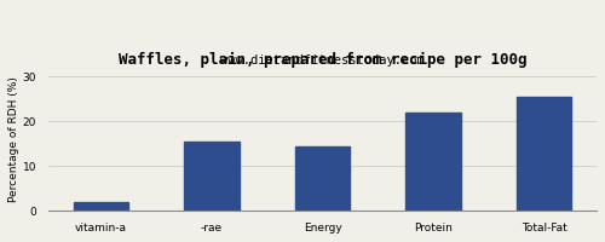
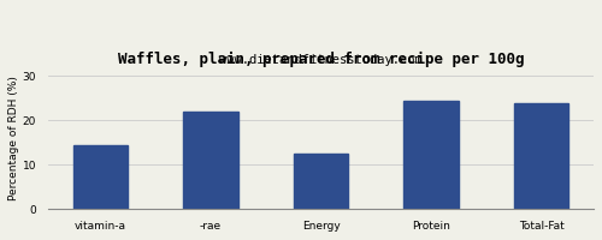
vitamin-a: 2.0 -> 14.5
-rae: 15.5 -> 22.0
Energy: 14.5 -> 12.5
Protein: 22.0 -> 24.5
Total-Fat: 25.5 -> 24.0
